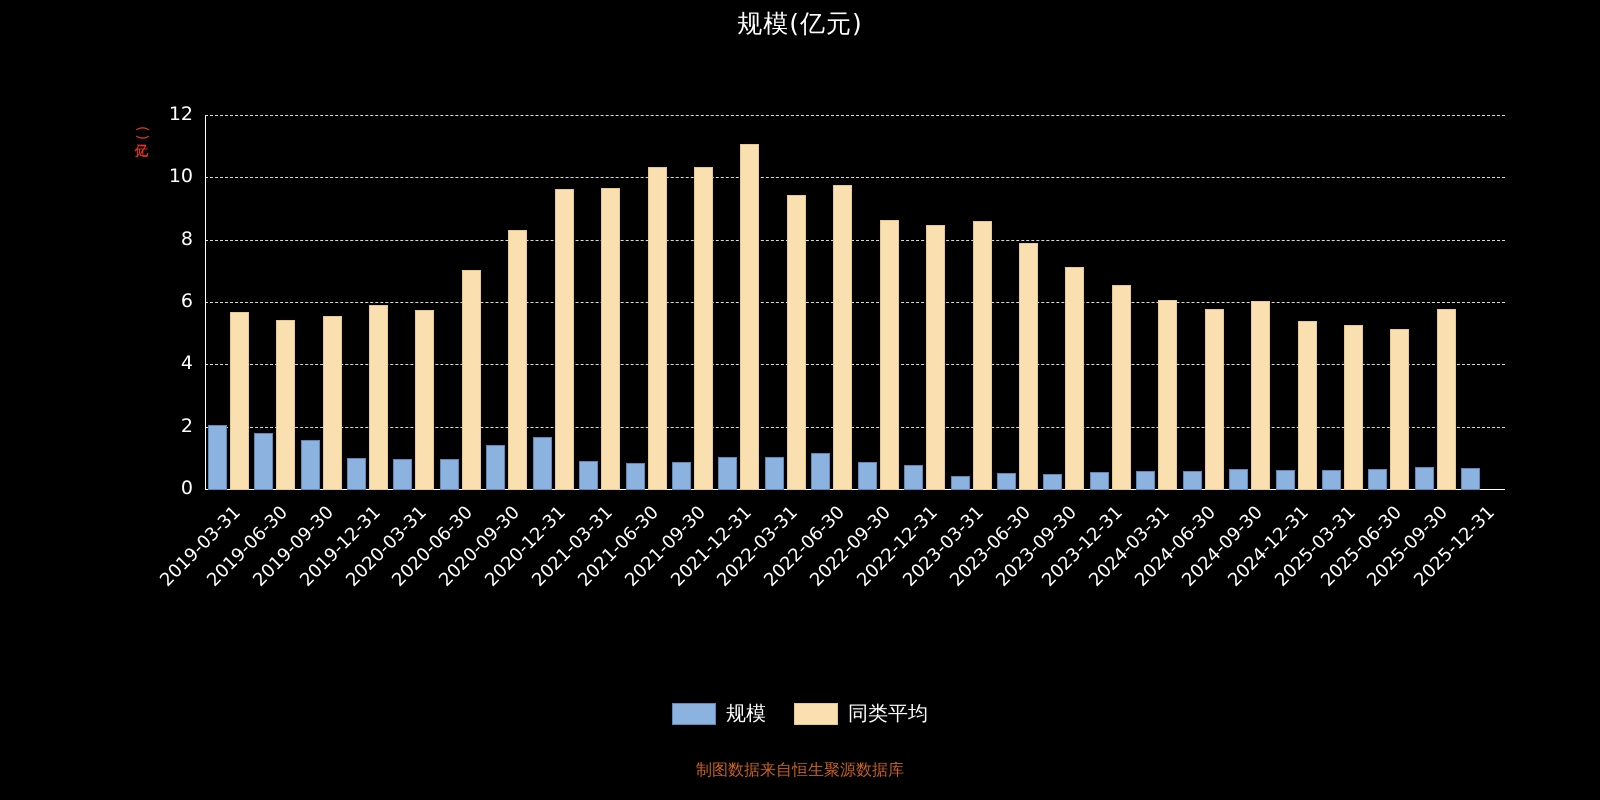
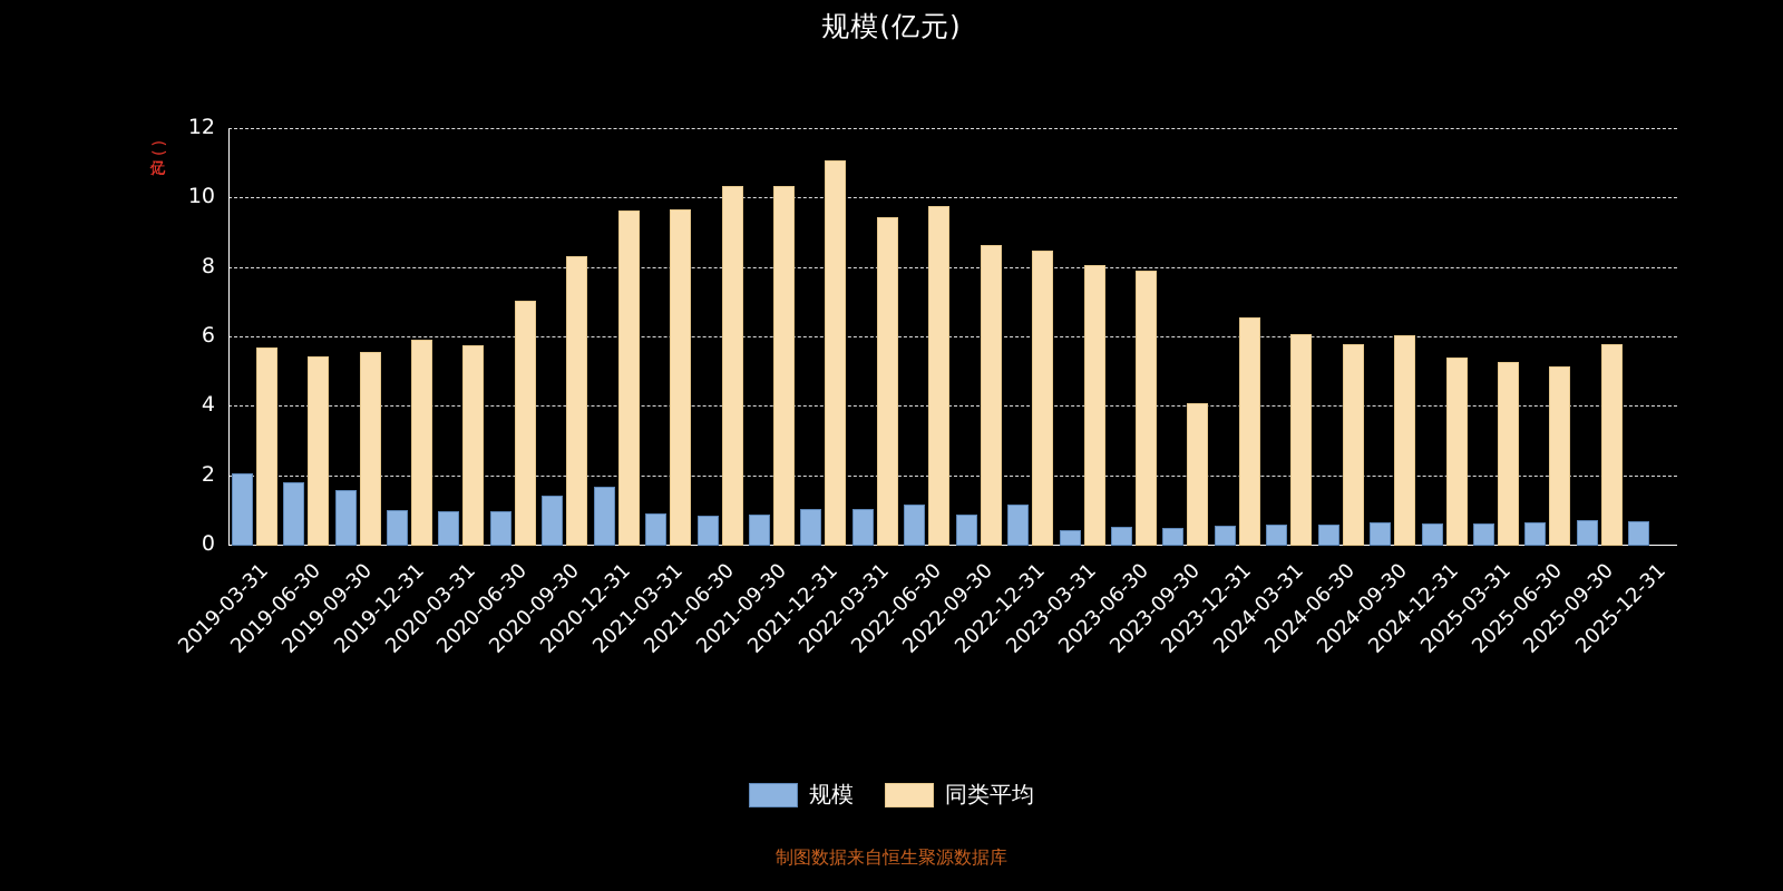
规模/2022-12-31: 0.8 -> 1.2
同类平均/2023-03-31: 8.6 -> 8.1
同类平均/2023-09-30: 7.2 -> 4.1
